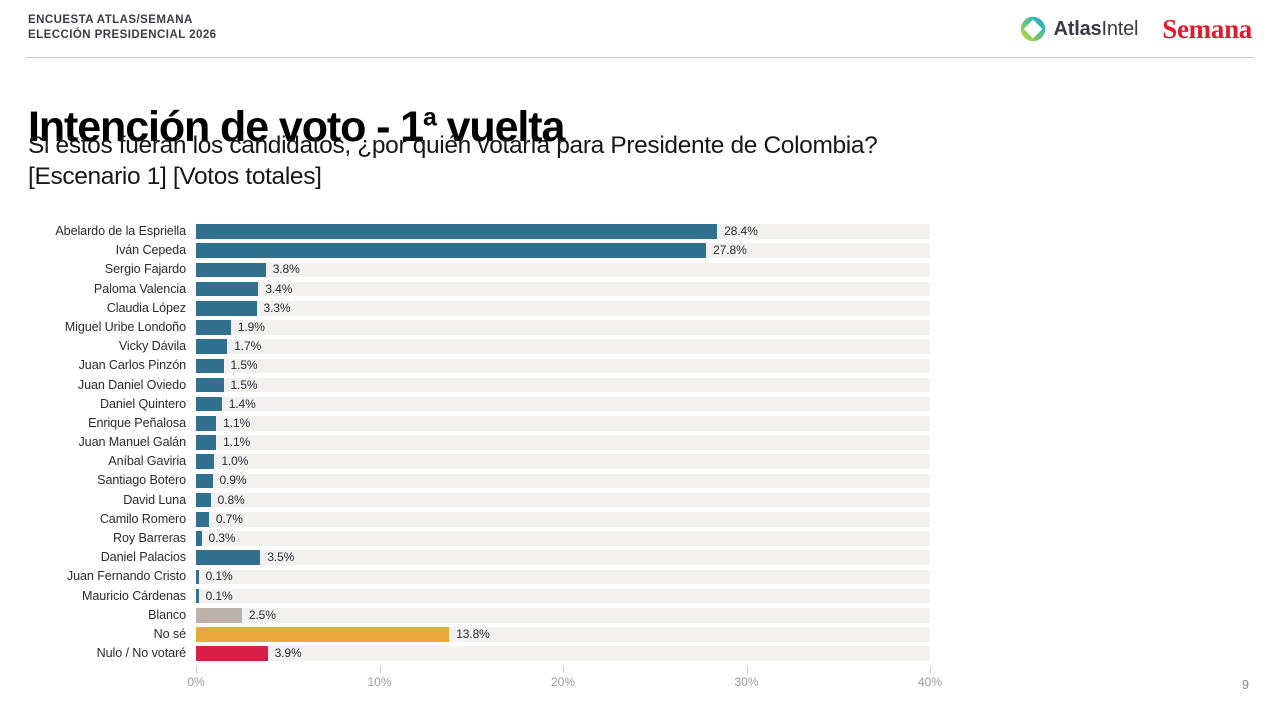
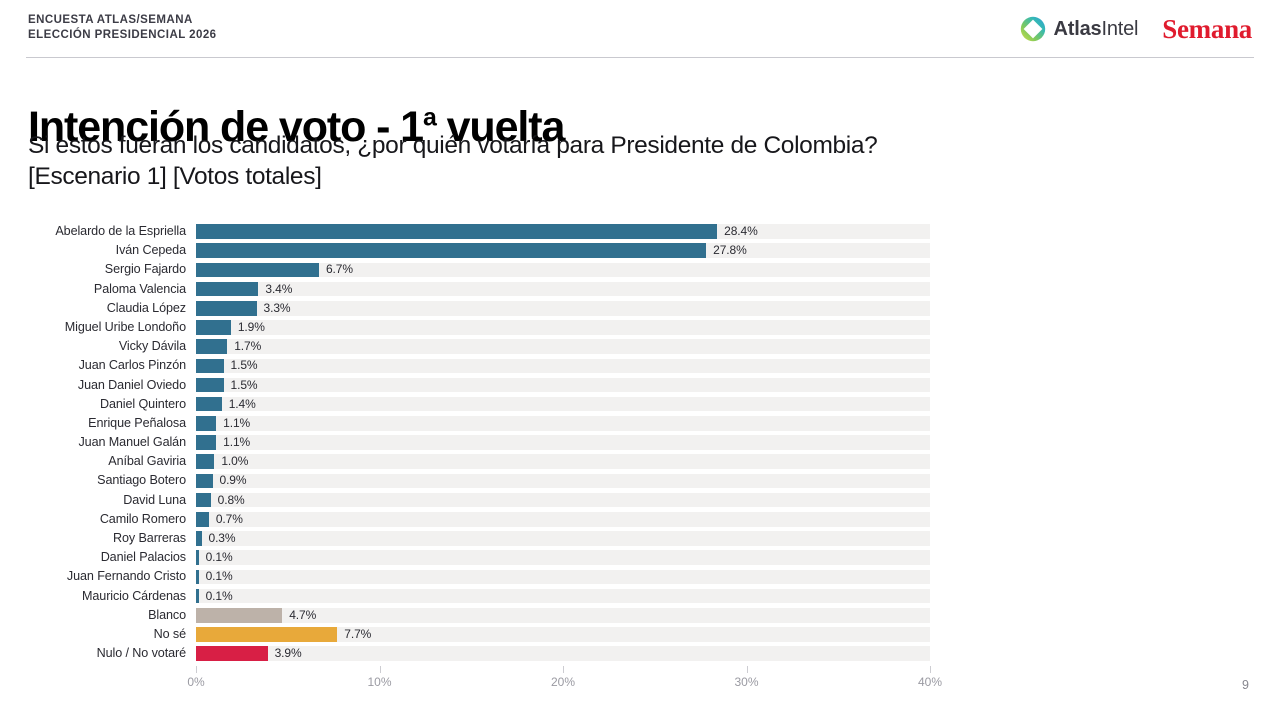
Sergio Fajardo: 3.8% -> 6.7%
Daniel Palacios: 3.5% -> 0.1%
Blanco: 2.5% -> 4.7%
No sé: 13.8% -> 7.7%
